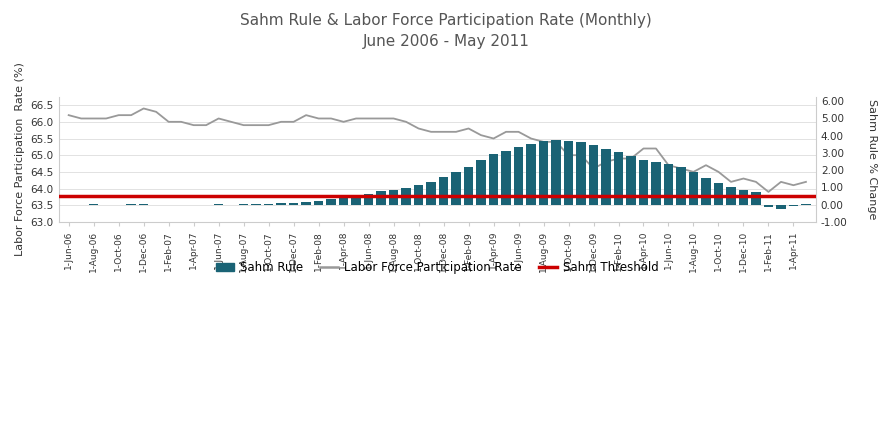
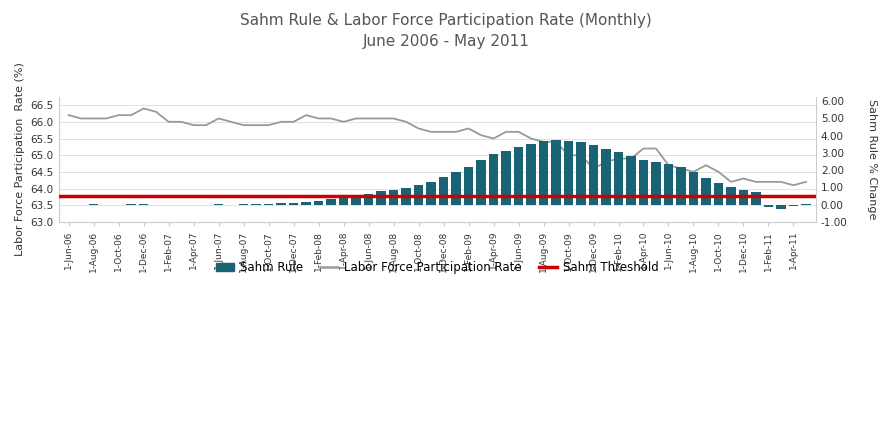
Labor Force Participation Rate/1-Feb-11: 63.9 -> 64.2
